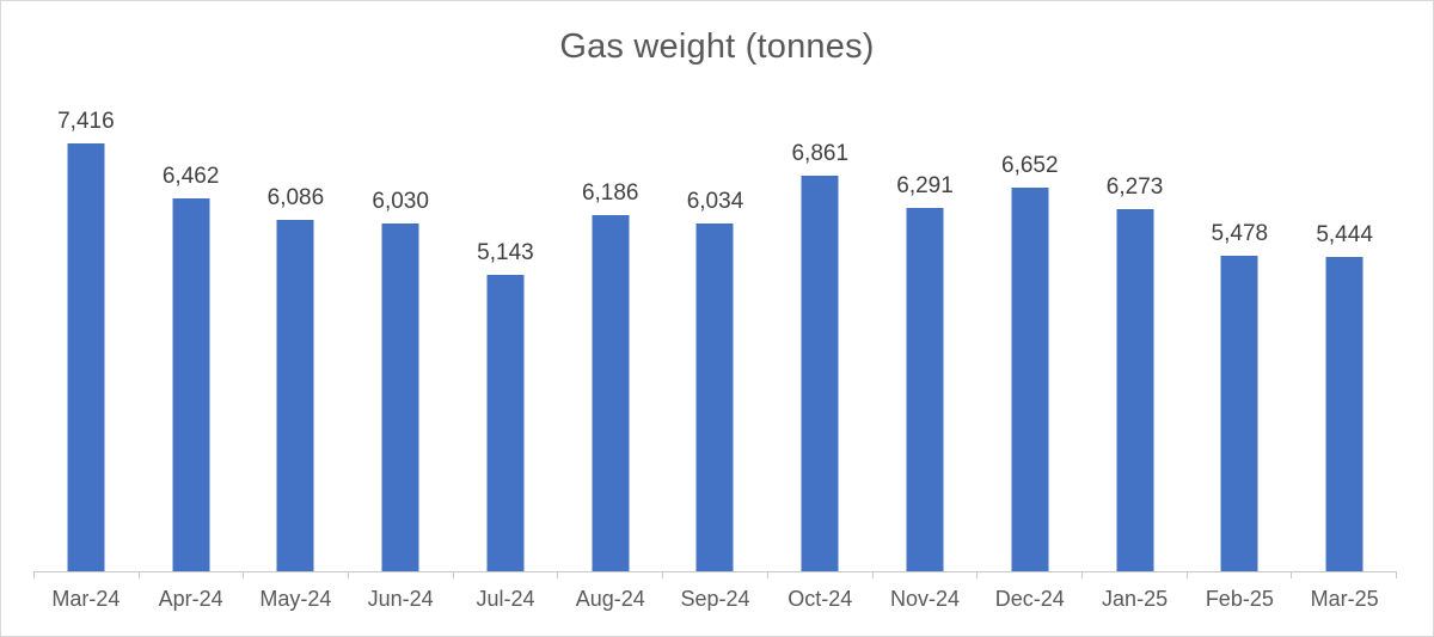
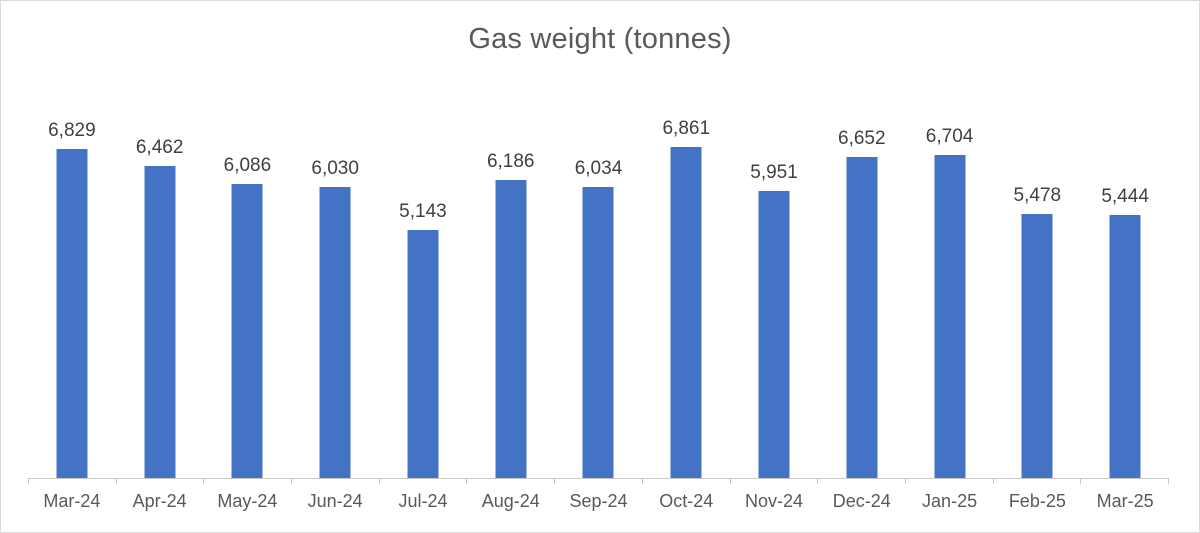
Mar-24: 7,416 -> 6,829
Nov-24: 6,291 -> 5,951
Jan-25: 6,273 -> 6,704
